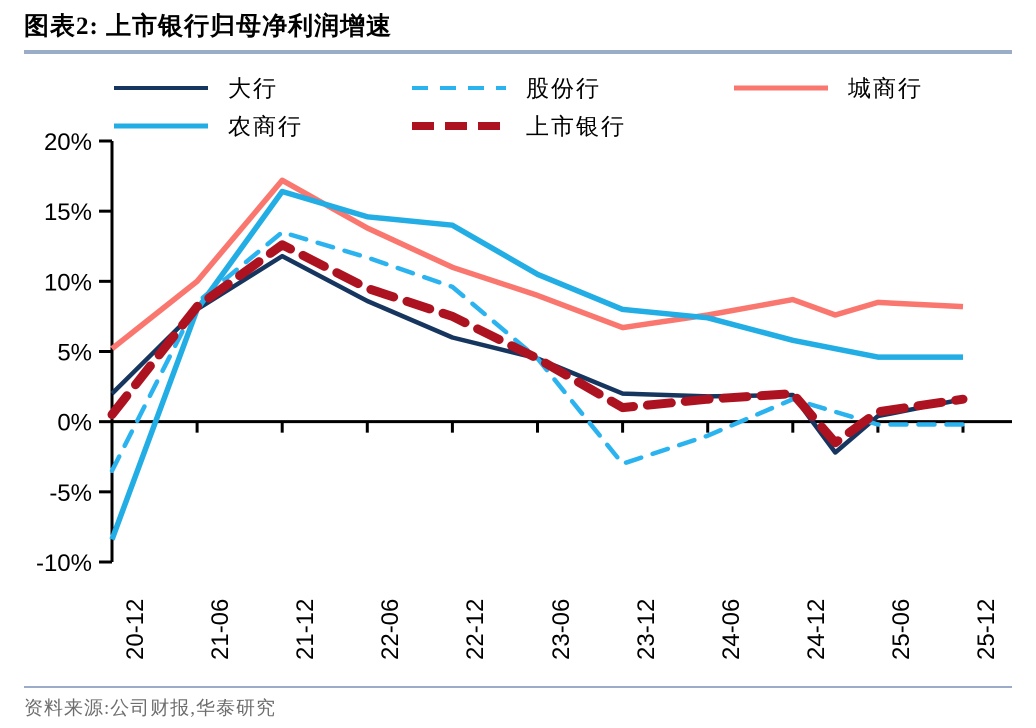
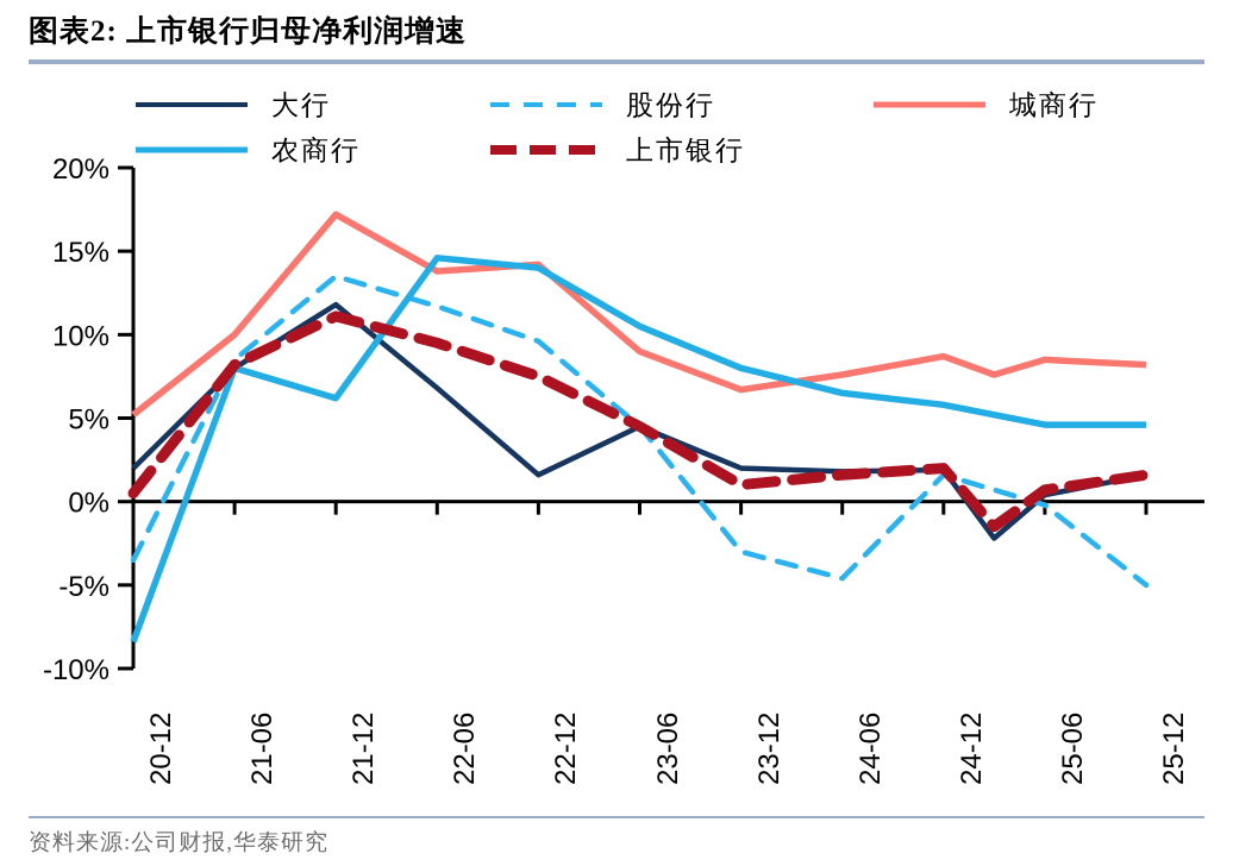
农商行/21-12: 16.4% -> 6.2%
上市银行/21-12: 12.6% -> 11.1%
大行/22-06: 8.6% -> 6.8%
大行/22-12: 6.0% -> 1.6%
城商行/22-12: 11.0% -> 14.2%
股份行/24-06: -1.0% -> -4.6%
农商行/24-06: 7.4% -> 6.5%
股份行/25-12: -0.2% -> -5.0%
